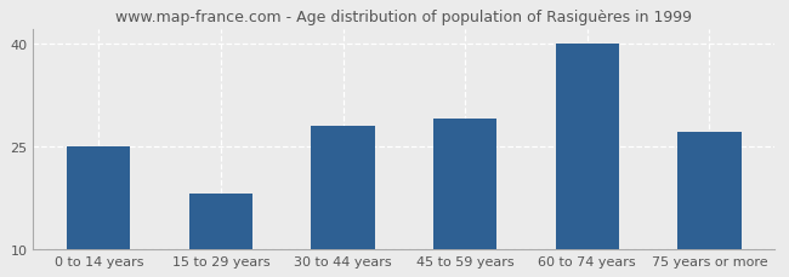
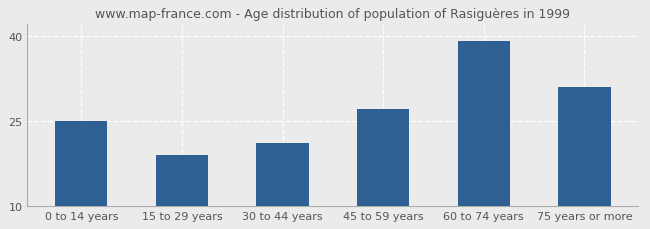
15 to 29 years: 18 -> 19
30 to 44 years: 28 -> 21
45 to 59 years: 29 -> 27
60 to 74 years: 40 -> 39
75 years or more: 27 -> 31
